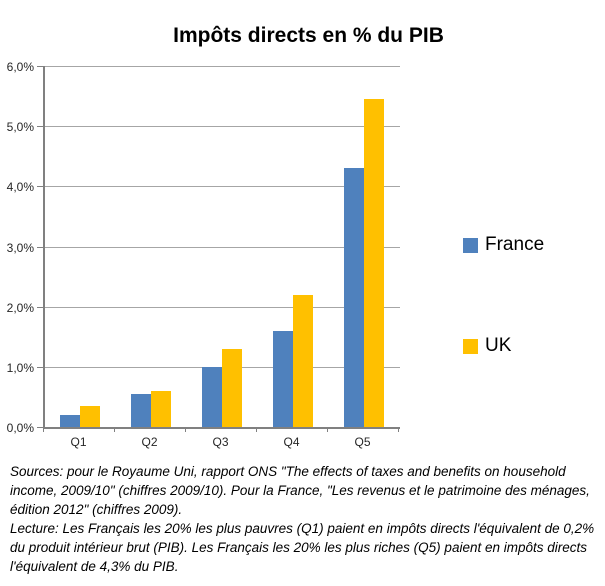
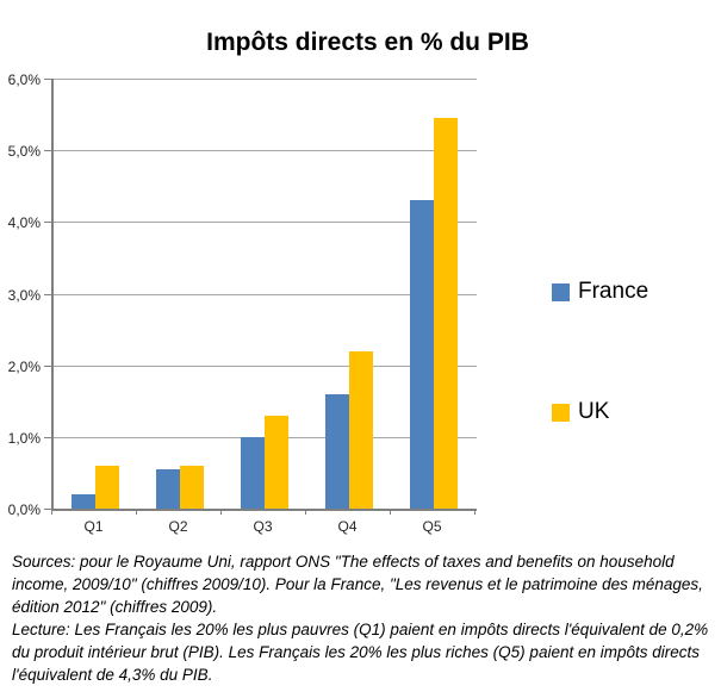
UK/Q1: 0,3% -> 0,6%
